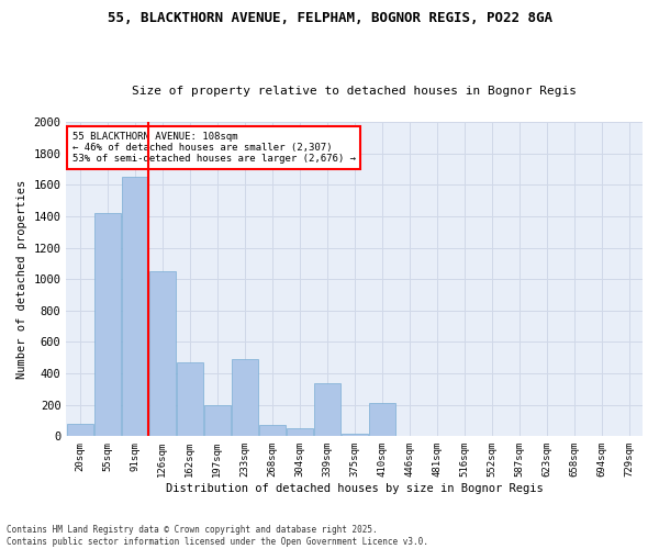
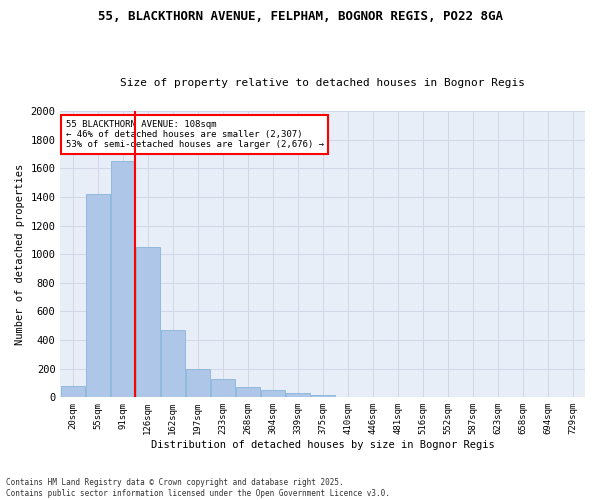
233sqm: 490 -> 130
339sqm: 340 -> 30
410sqm: 210 -> 0
